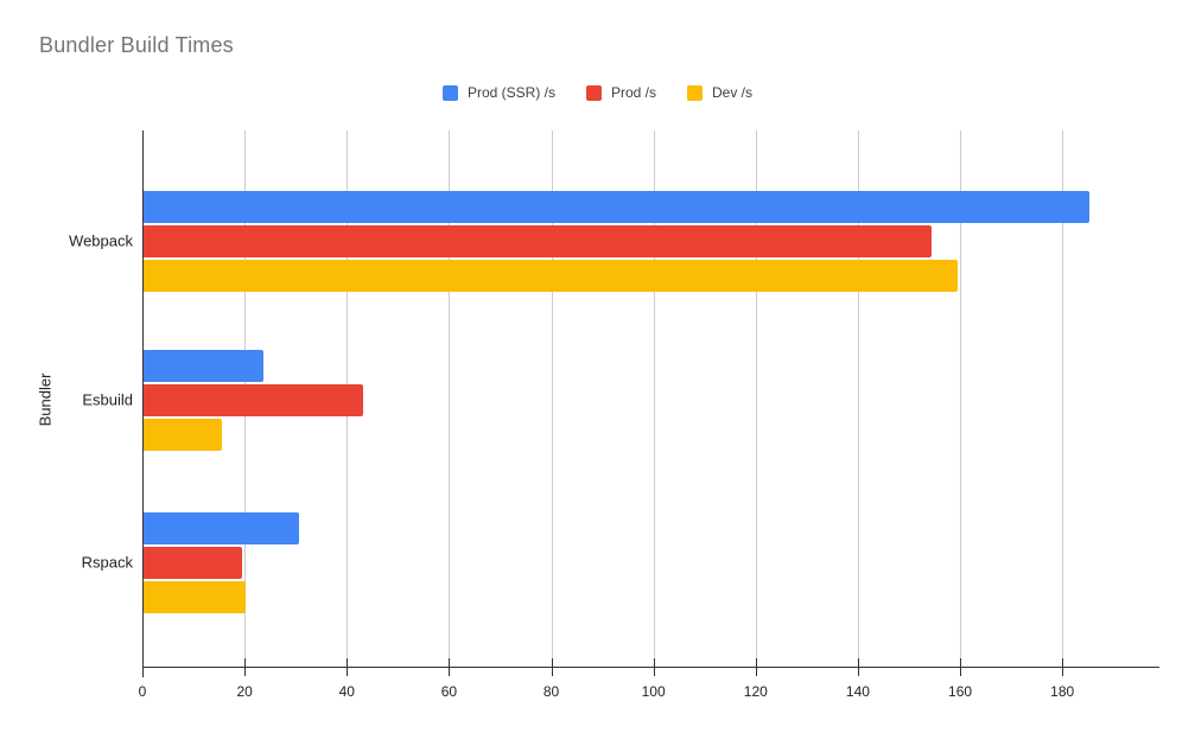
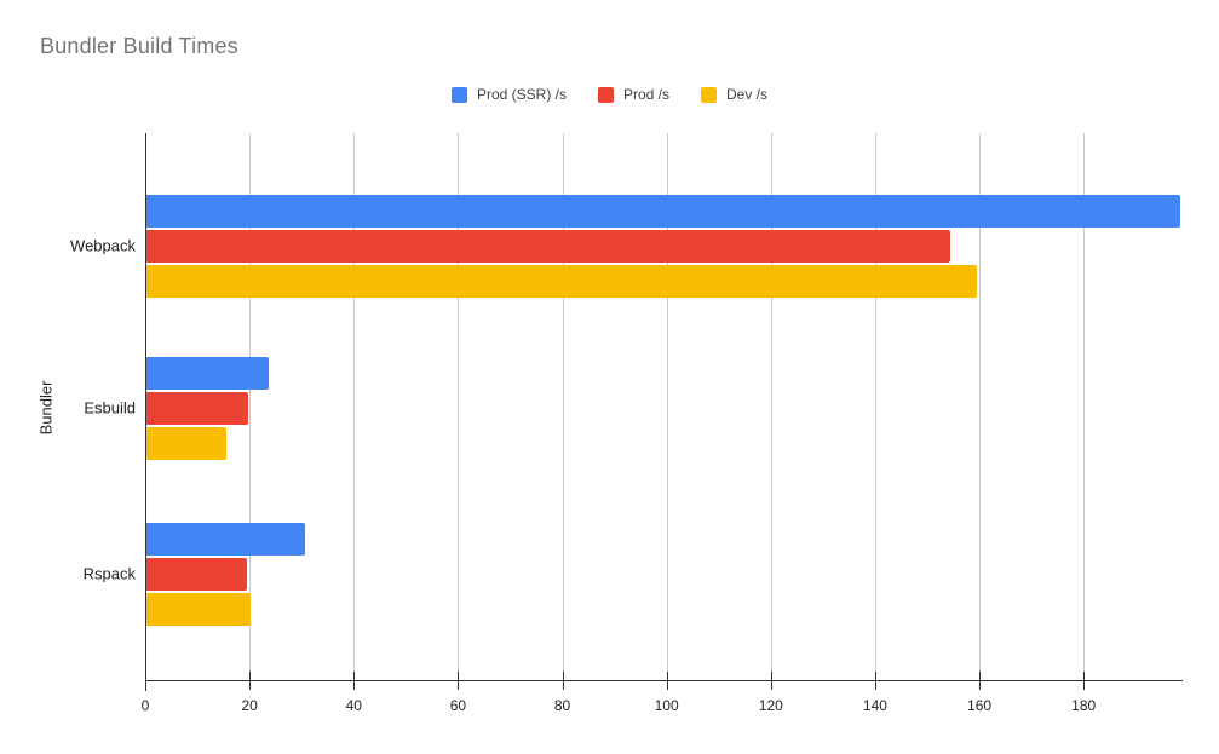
Prod (SSR) /s/Webpack: 185 -> 198
Prod /s/Esbuild: 43 -> 20
